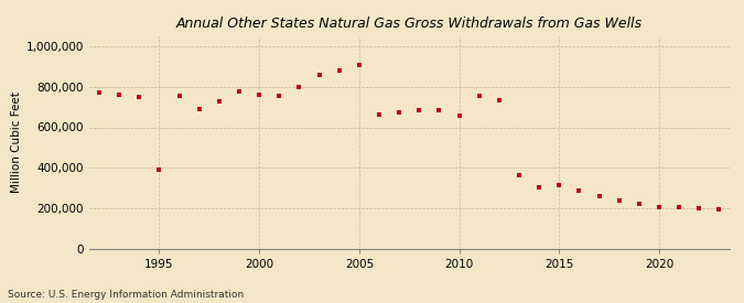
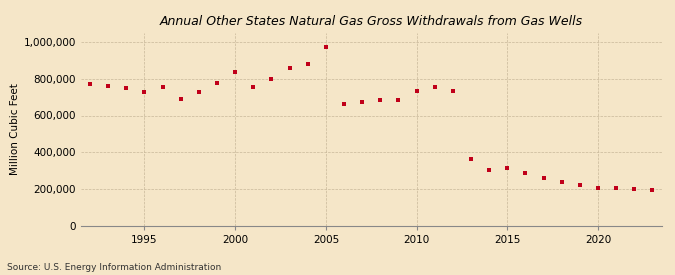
1995: 390,000 -> 730,000
2000: 760,000 -> 840,000
2005: 910,000 -> 980,000
2010: 660,000 -> 730,000
